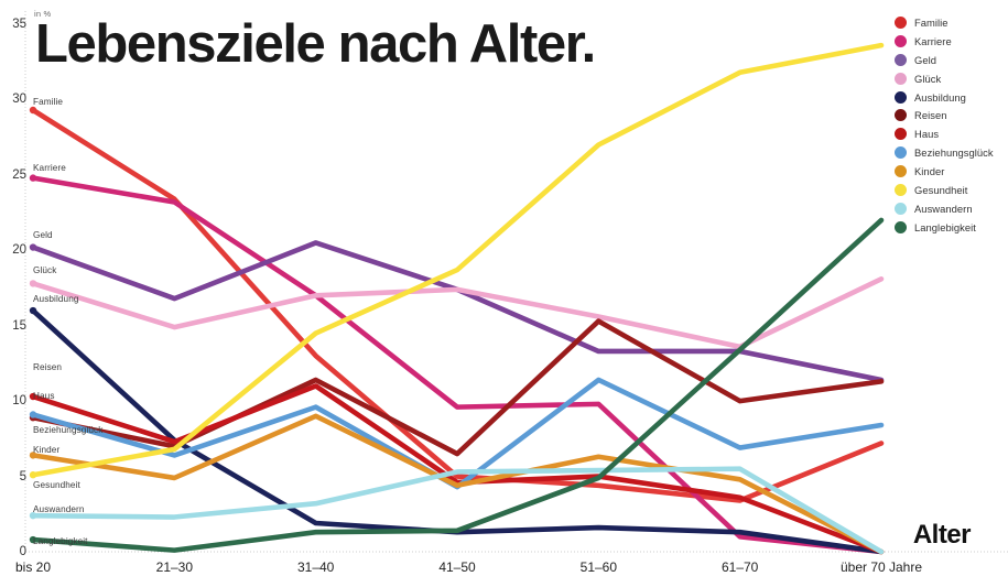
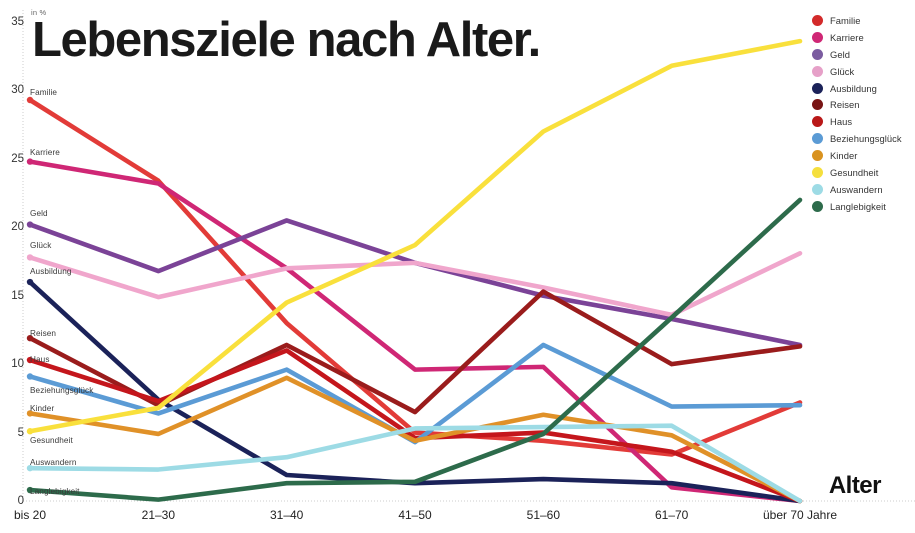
Reisen/bis 20: 8.9 -> 11.9
Geld/51–60: 13.3 -> 15.0
Beziehungsglück/über 70 Jahre: 8.4 -> 7.0
